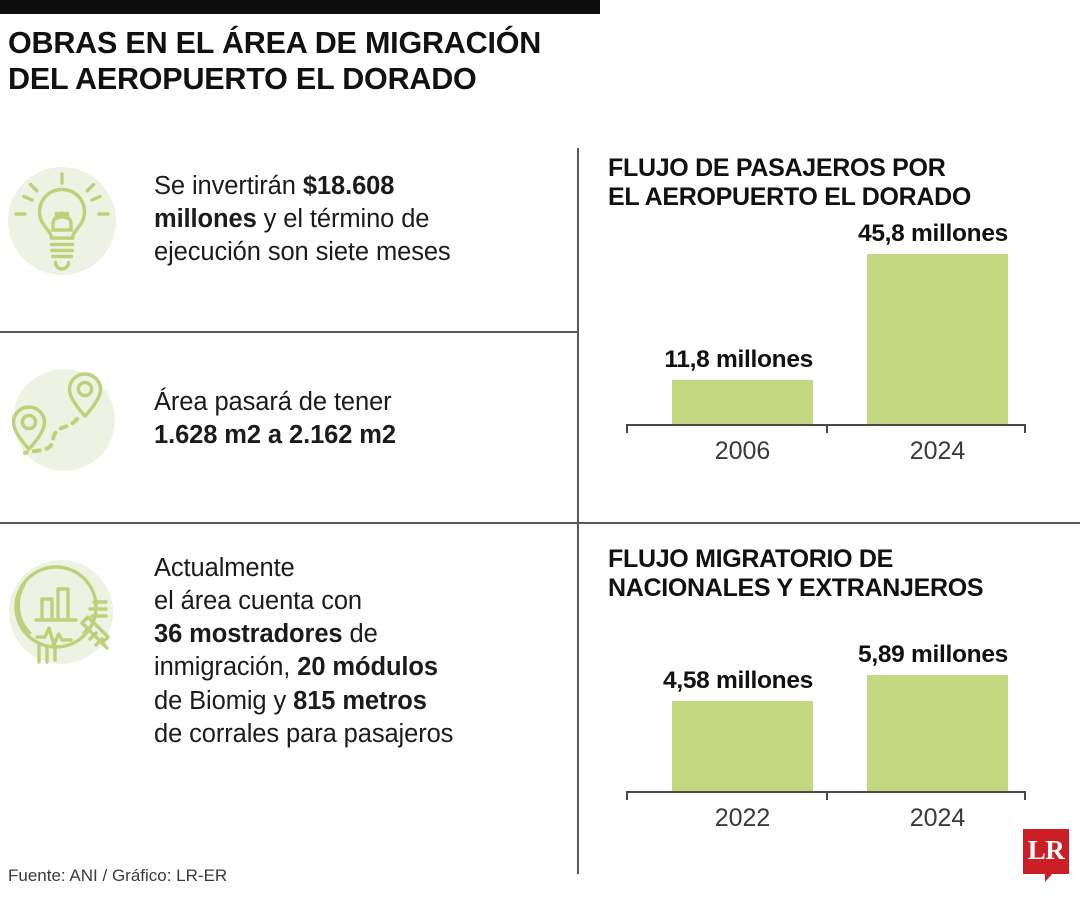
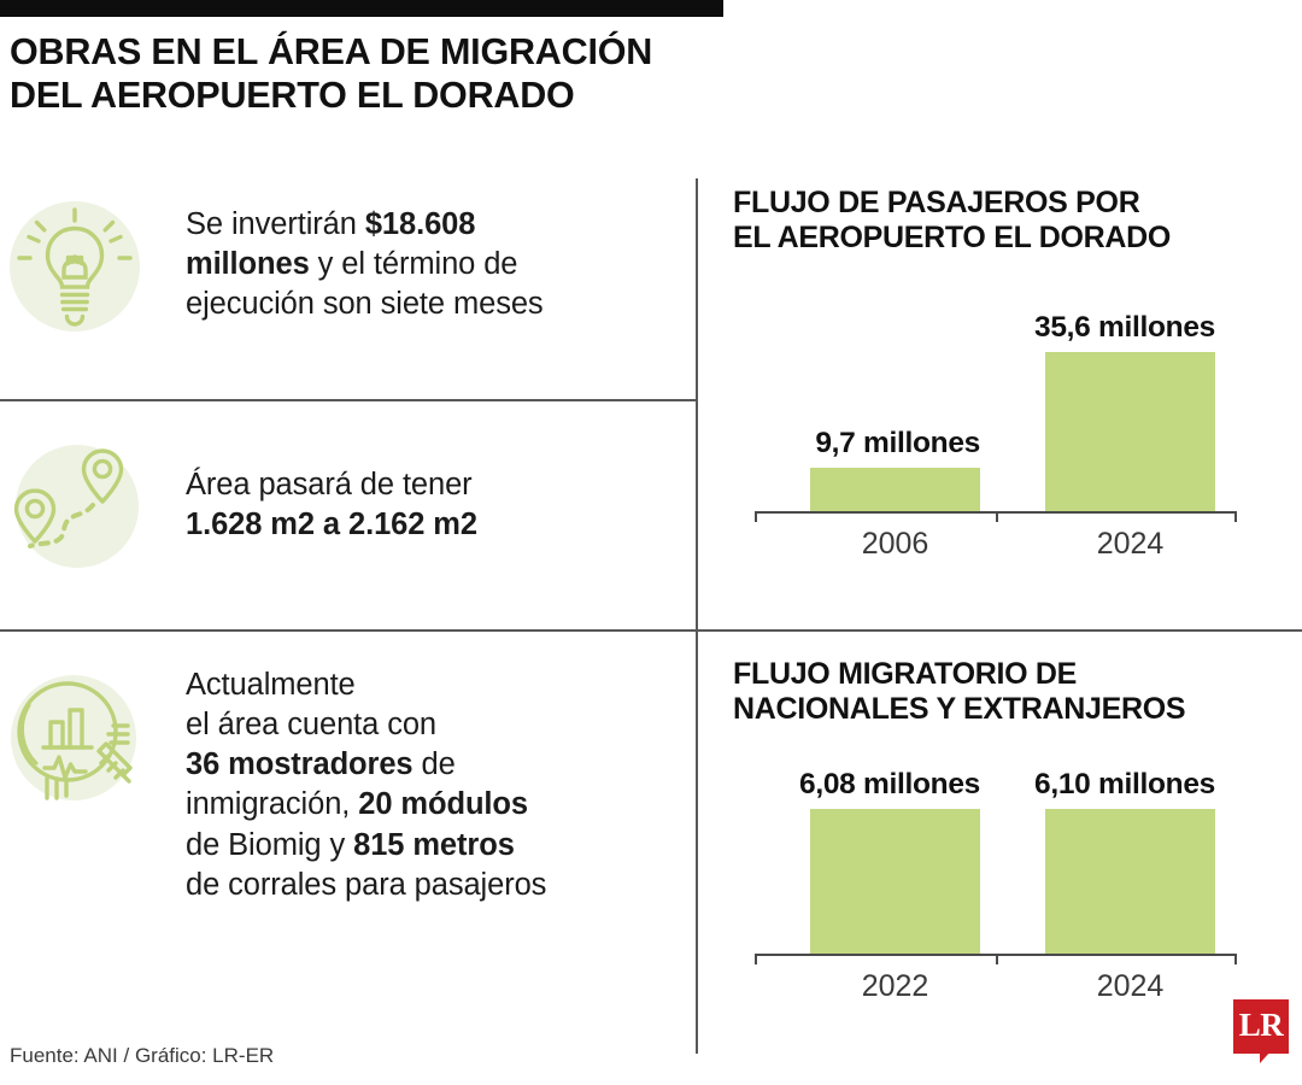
FLUJO DE PASAJEROS POR EL AEROPUERTO EL DORADO/2006: 11,8 -> 9,7
FLUJO DE PASAJEROS POR EL AEROPUERTO EL DORADO/2024: 45,8 -> 35,6
FLUJO MIGRATORIO DE NACIONALES Y EXTRANJEROS/2022: 4,58 -> 6,08
FLUJO MIGRATORIO DE NACIONALES Y EXTRANJEROS/2024: 5,89 -> 6,10
